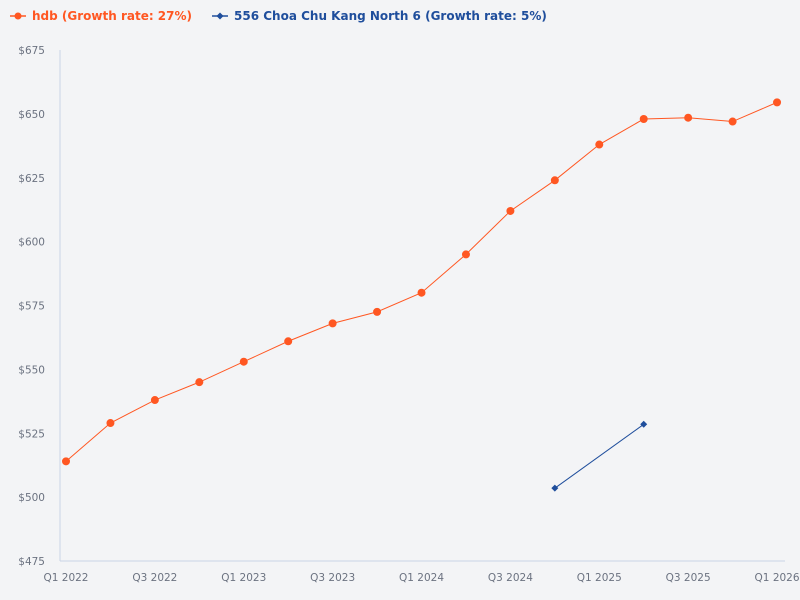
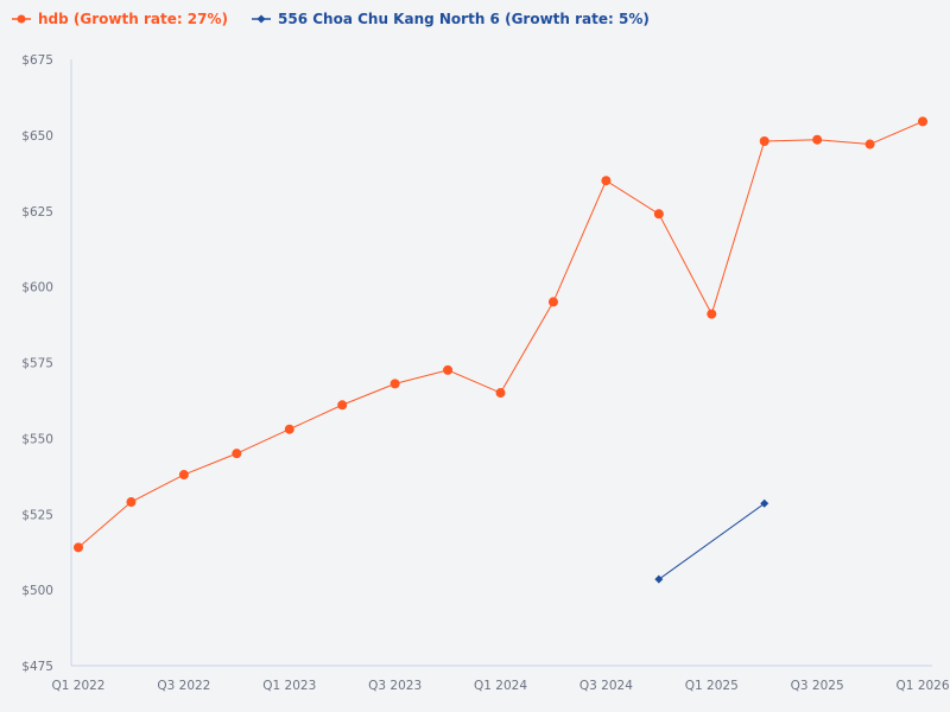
hdb (Growth rate: 27%)/Q1 2024: $580 -> $565
hdb (Growth rate: 27%)/Q3 2024: $612 -> $635
hdb (Growth rate: 27%)/Q1 2025: $638 -> $591
